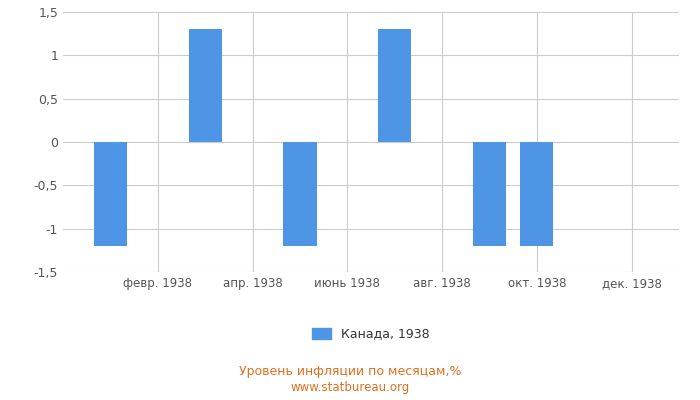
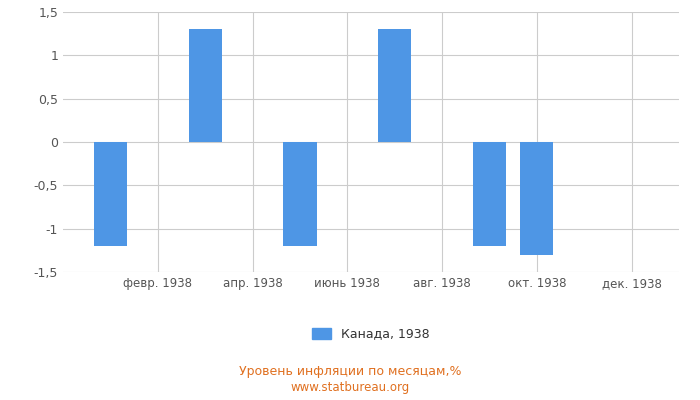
окт. 1938: -1,2 -> -1,3
